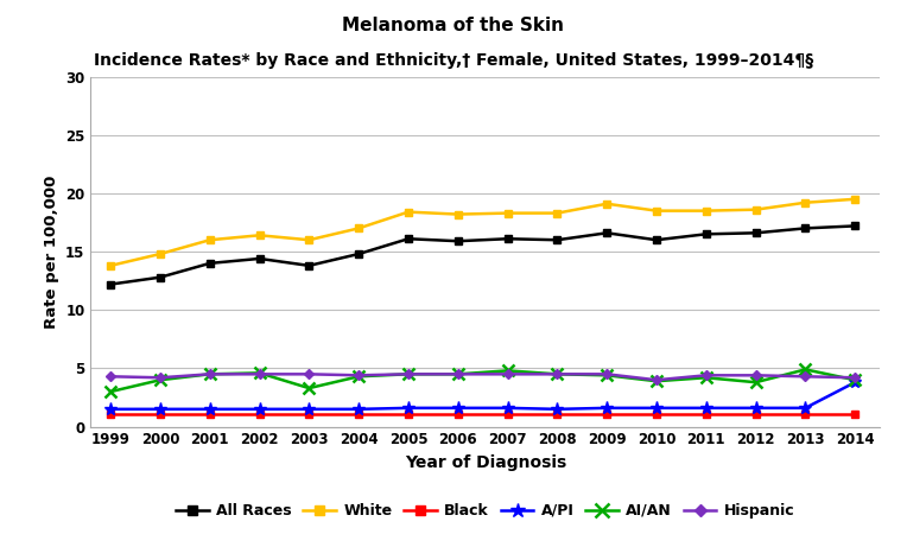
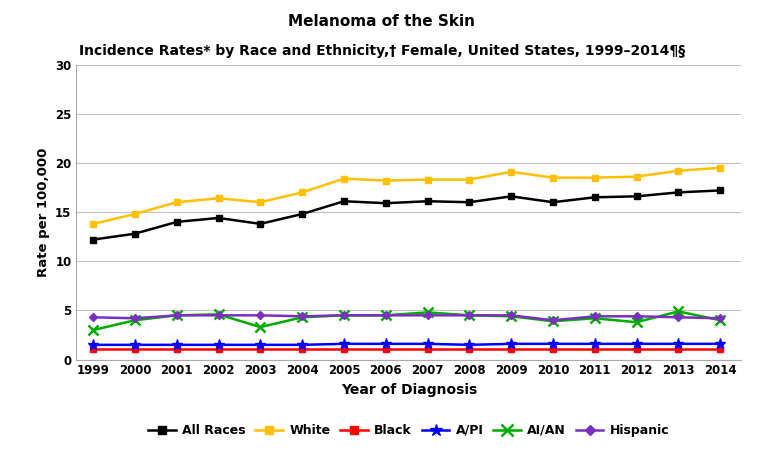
A/PI/2014: 3.8 -> 1.6
